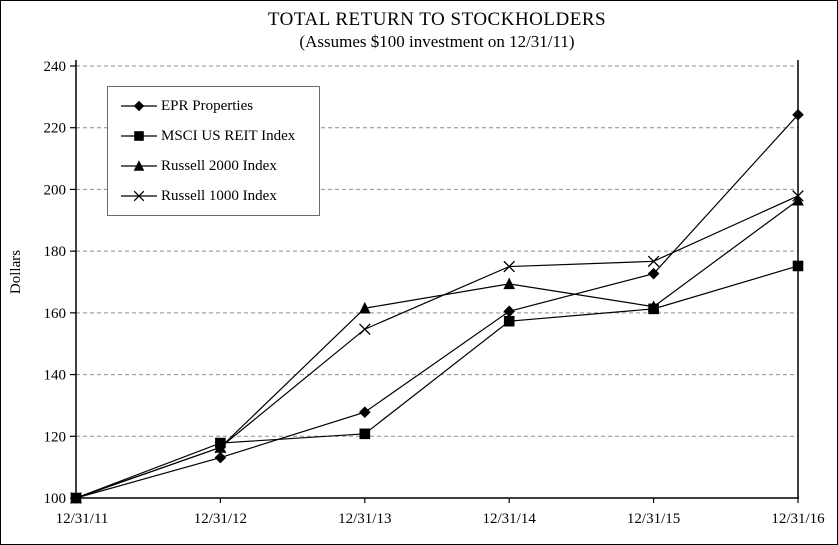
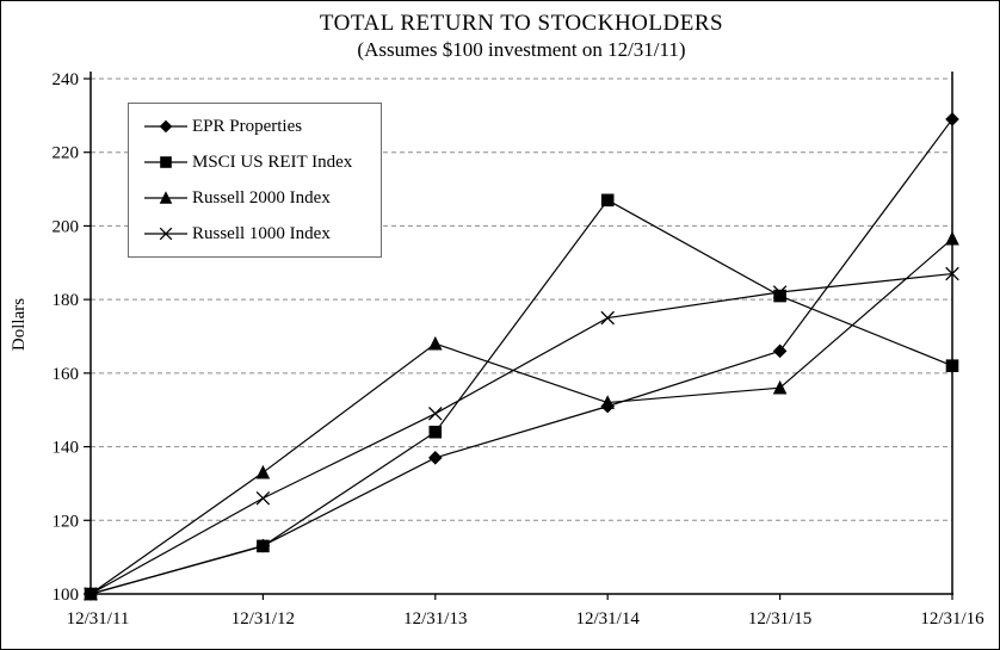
MSCI US REIT Index/12/31/12: 118 -> 113
Russell 2000 Index/12/31/12: 116 -> 133
Russell 1000 Index/12/31/12: 116 -> 126
EPR Properties/12/31/13: 128 -> 137
MSCI US REIT Index/12/31/13: 121 -> 144
Russell 2000 Index/12/31/13: 162 -> 168
Russell 1000 Index/12/31/13: 155 -> 149
EPR Properties/12/31/14: 160 -> 151
MSCI US REIT Index/12/31/14: 157 -> 207
Russell 2000 Index/12/31/14: 169 -> 152
EPR Properties/12/31/15: 173 -> 166
MSCI US REIT Index/12/31/15: 161 -> 181
Russell 2000 Index/12/31/15: 162 -> 156
Russell 1000 Index/12/31/15: 177 -> 182
EPR Properties/12/31/16: 224 -> 229
MSCI US REIT Index/12/31/16: 175 -> 162
Russell 1000 Index/12/31/16: 198 -> 187
